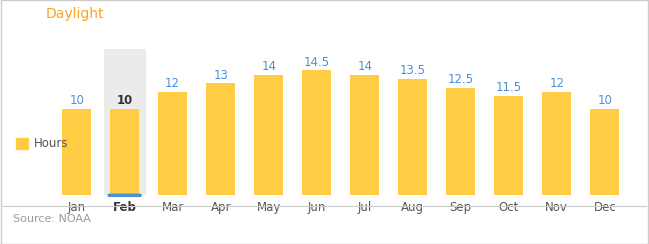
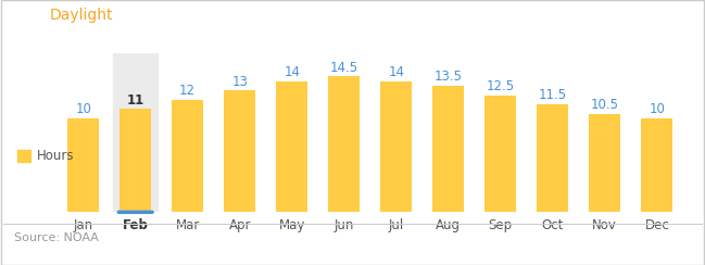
Feb: 10 -> 11
Nov: 12 -> 10.5
